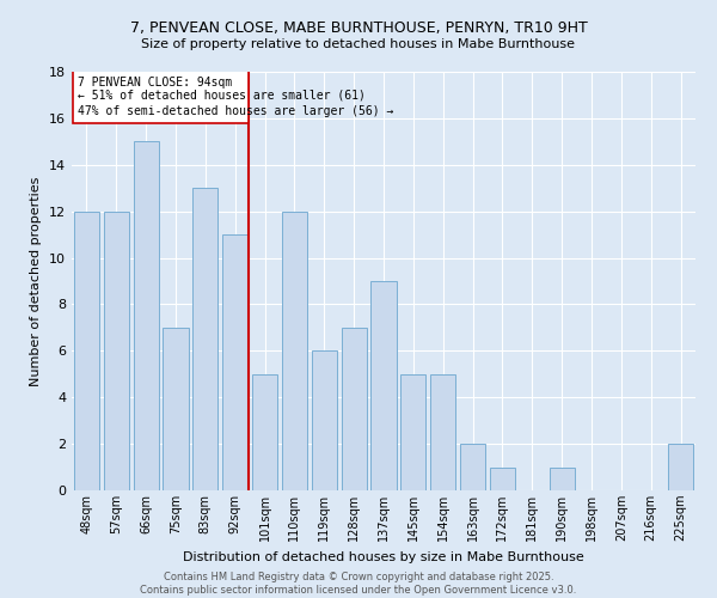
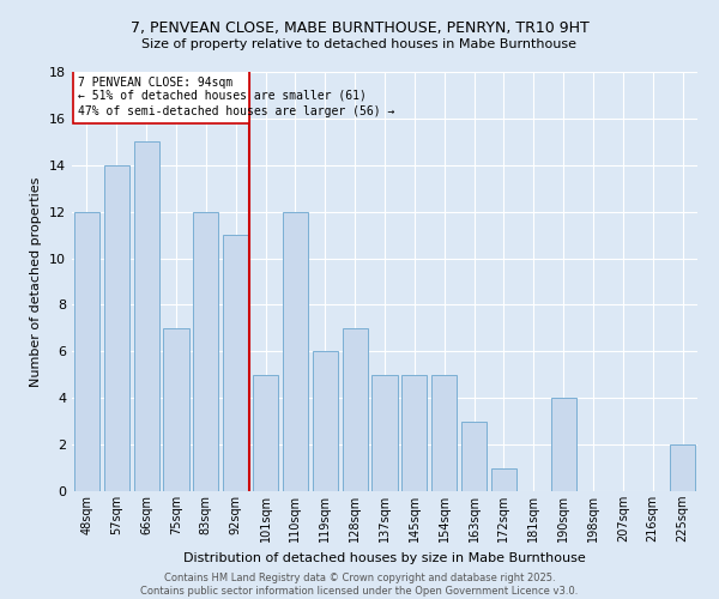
57sqm: 12 -> 14
83sqm: 13 -> 12
137sqm: 9 -> 5
163sqm: 2 -> 3
190sqm: 1 -> 4
